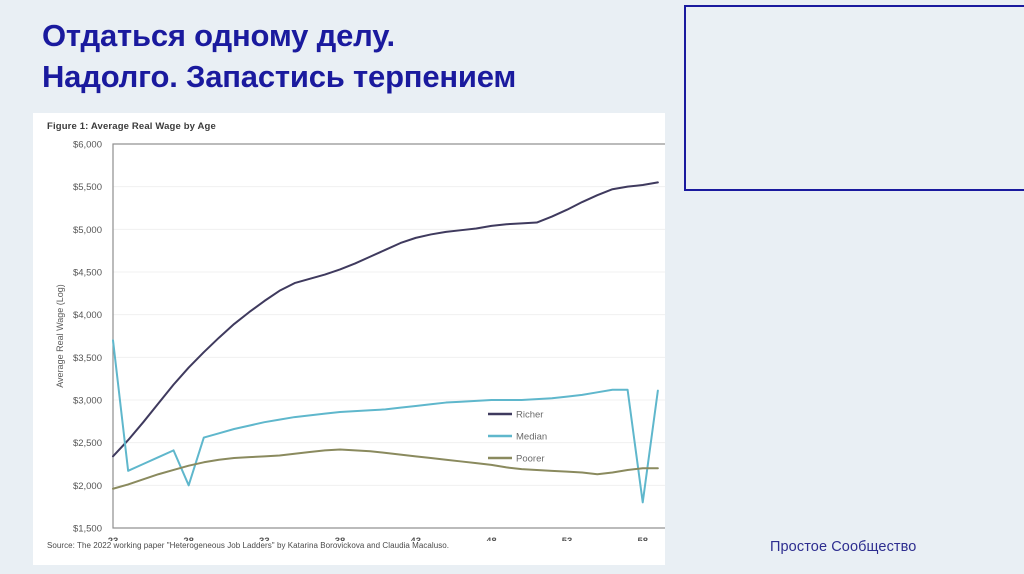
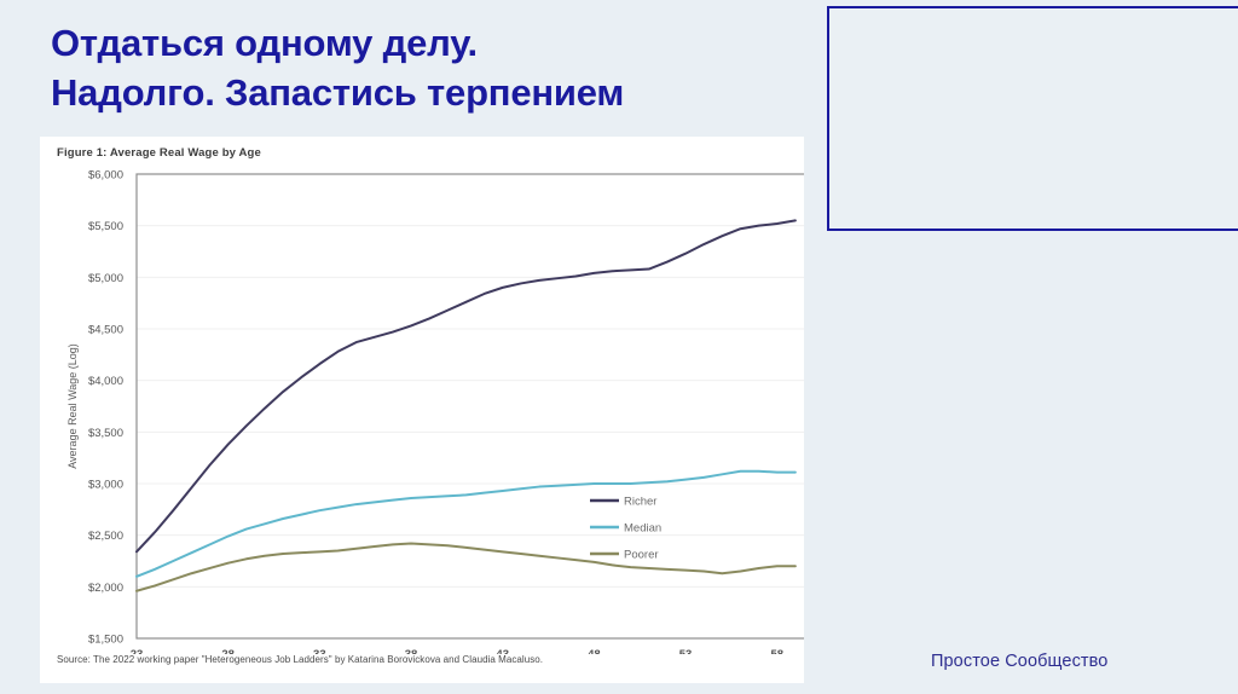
Median/23: $3700 -> $2100
Median/28: $2000 -> $2500
Median/58: $1800 -> $3100
